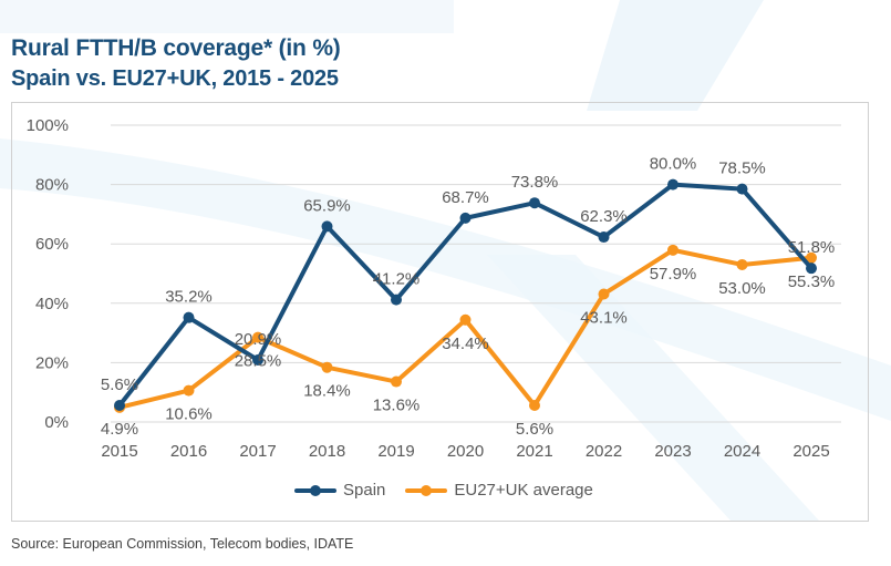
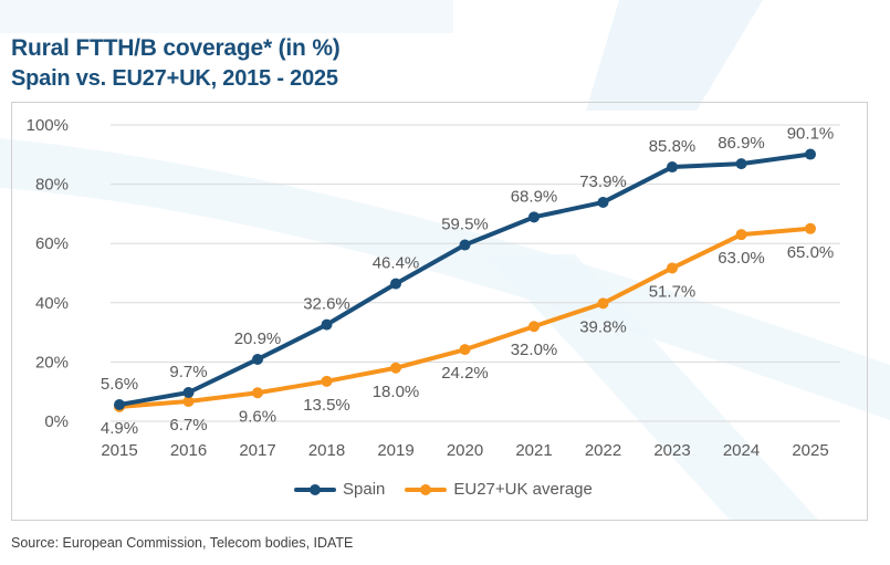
Spain/2016: 35.2% -> 9.7%
EU27+UK average/2016: 10.6% -> 6.7%
EU27+UK average/2017: 28.5% -> 9.6%
Spain/2018: 65.9% -> 32.6%
EU27+UK average/2018: 18.4% -> 13.5%
Spain/2019: 41.2% -> 46.4%
EU27+UK average/2019: 13.6% -> 18.0%
Spain/2020: 68.7% -> 59.5%
EU27+UK average/2020: 34.4% -> 24.2%
Spain/2021: 73.8% -> 68.9%
EU27+UK average/2021: 5.6% -> 32.0%
Spain/2022: 62.3% -> 73.9%
EU27+UK average/2022: 43.1% -> 39.8%
Spain/2023: 80.0% -> 85.8%
EU27+UK average/2023: 57.9% -> 51.7%
Spain/2024: 78.5% -> 86.9%
EU27+UK average/2024: 53.0% -> 63.0%
Spain/2025: 51.8% -> 90.1%
EU27+UK average/2025: 55.3% -> 65.0%
